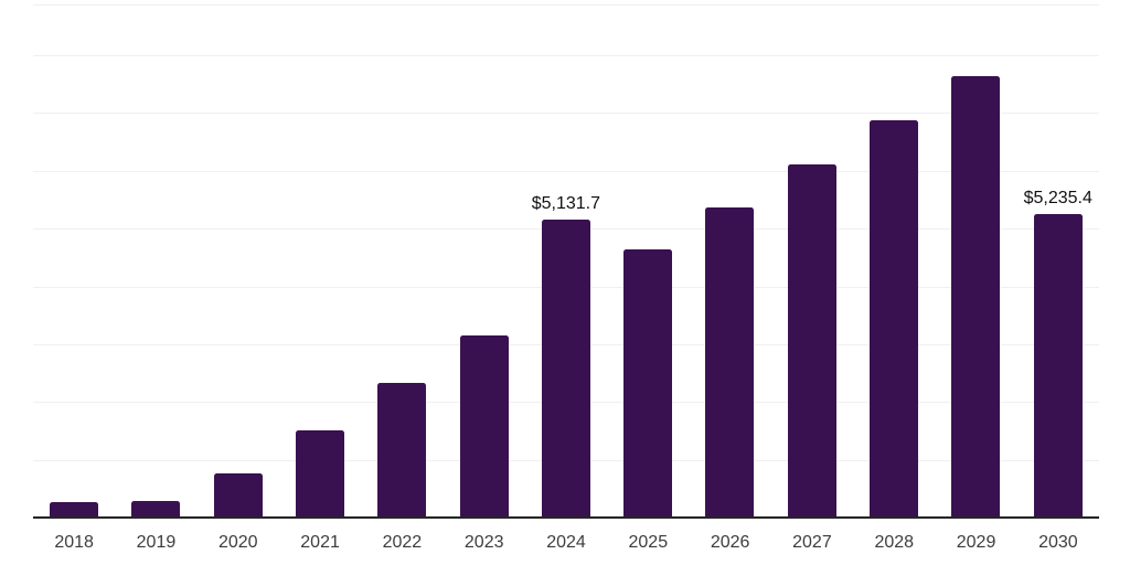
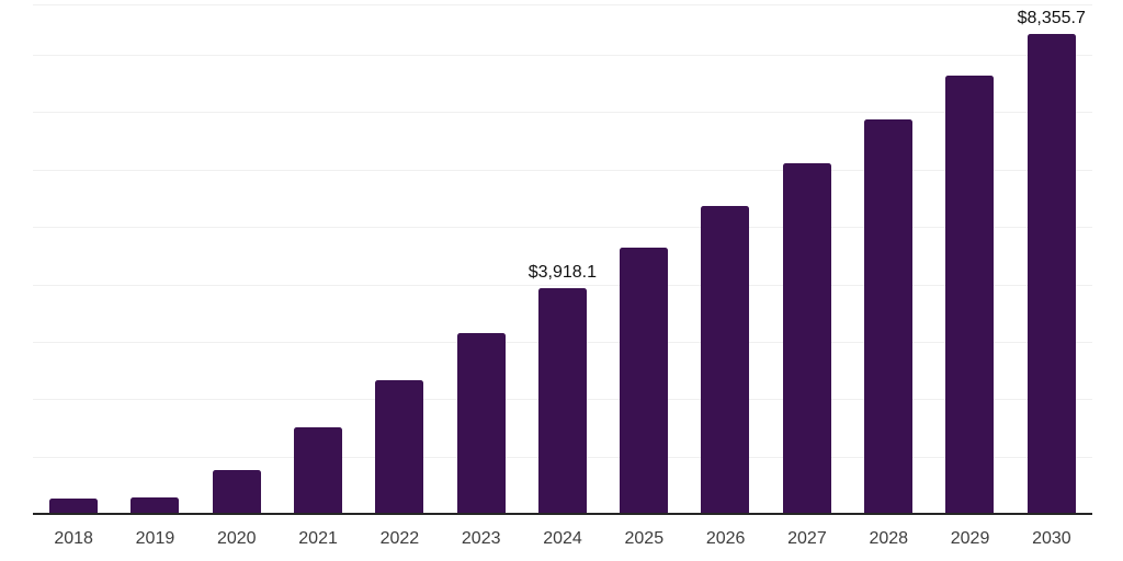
2024: $5,131.7 -> $3,918.1
2030: $5,235.4 -> $8,355.7
